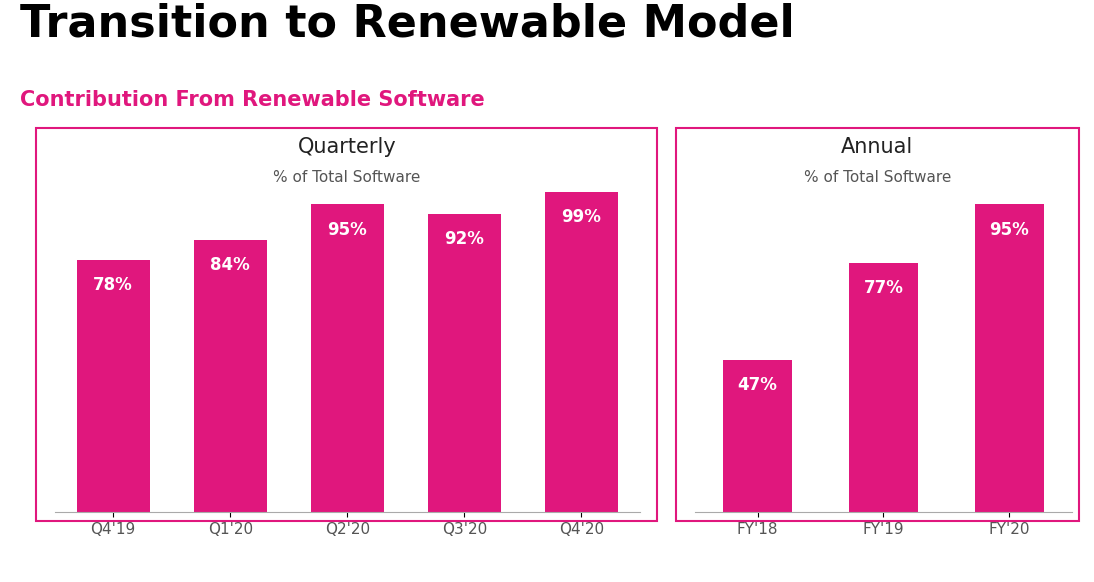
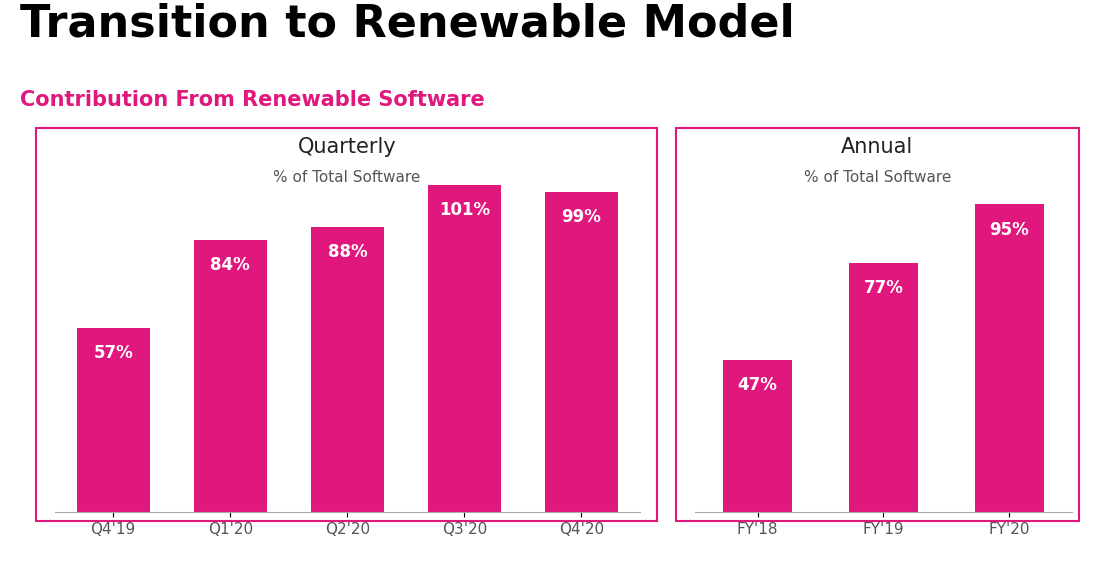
Q4'19: 78% -> 57%
Q2'20: 95% -> 88%
Q3'20: 92% -> 101%
